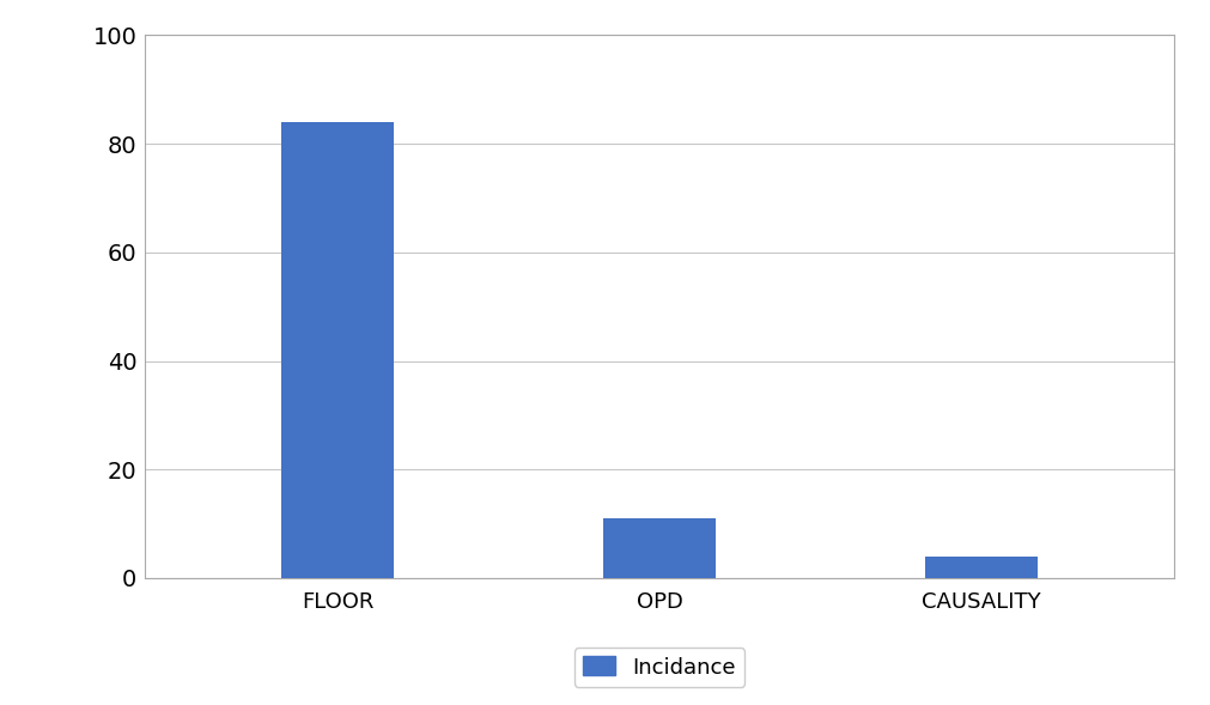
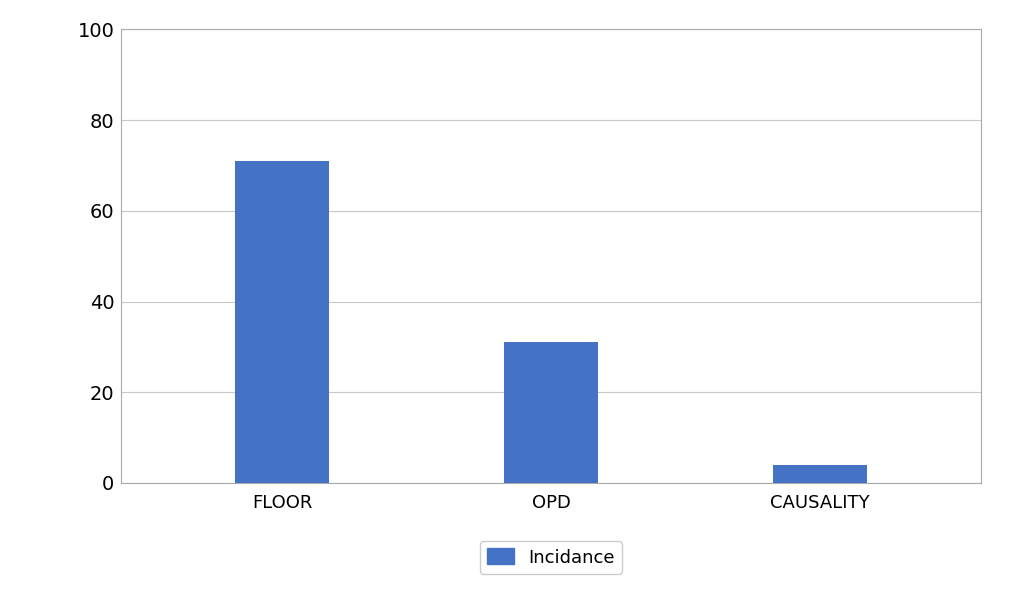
FLOOR: 84 -> 71
OPD: 11 -> 31
